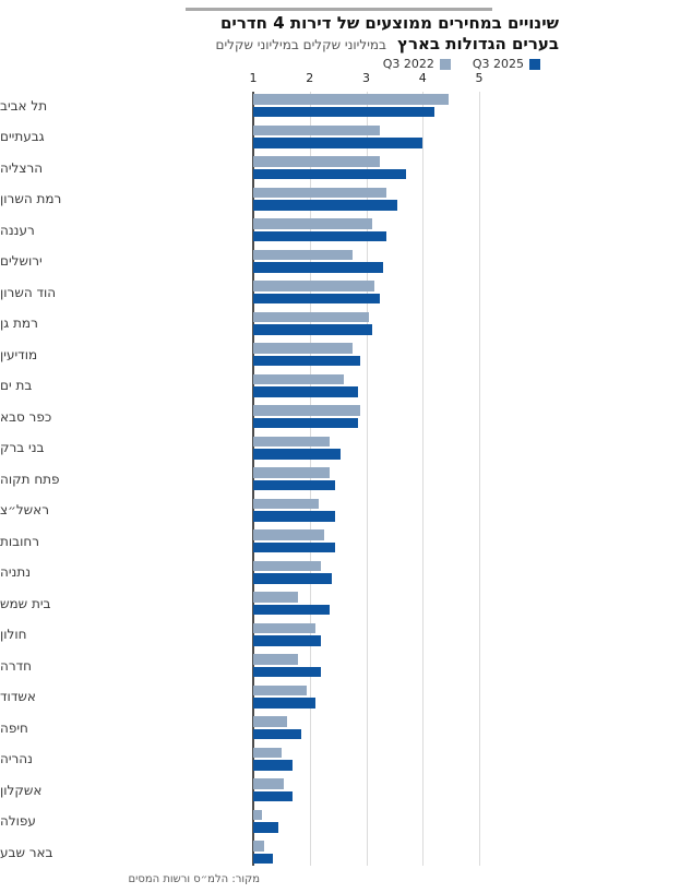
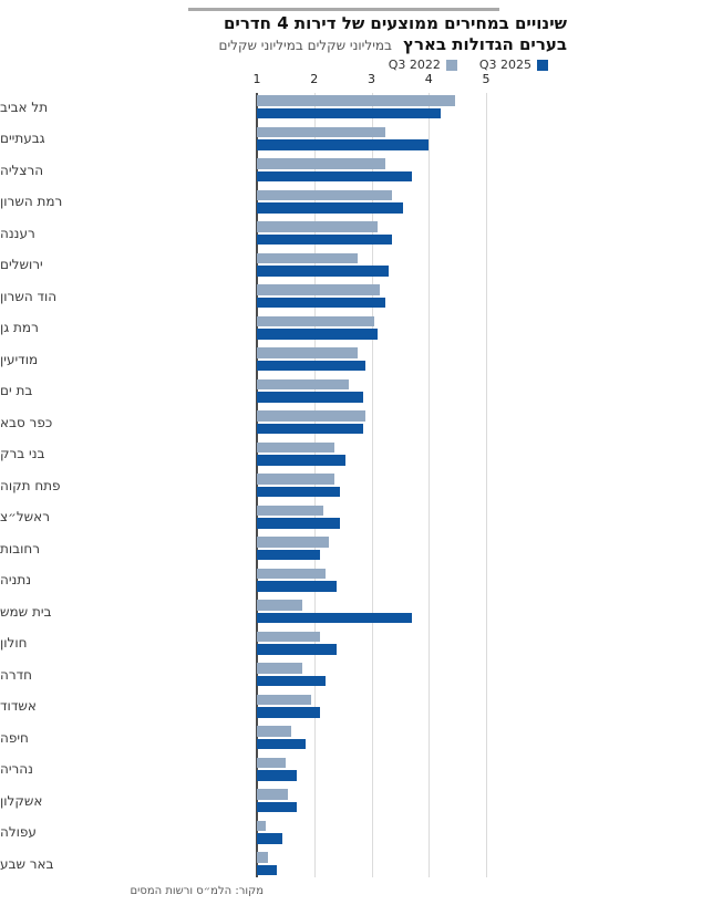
Q3 2025/רחובות: 2.5 -> 2.1
Q3 2025/בית שמש: 2.4 -> 3.7
Q3 2025/חולון: 2.2 -> 2.4
